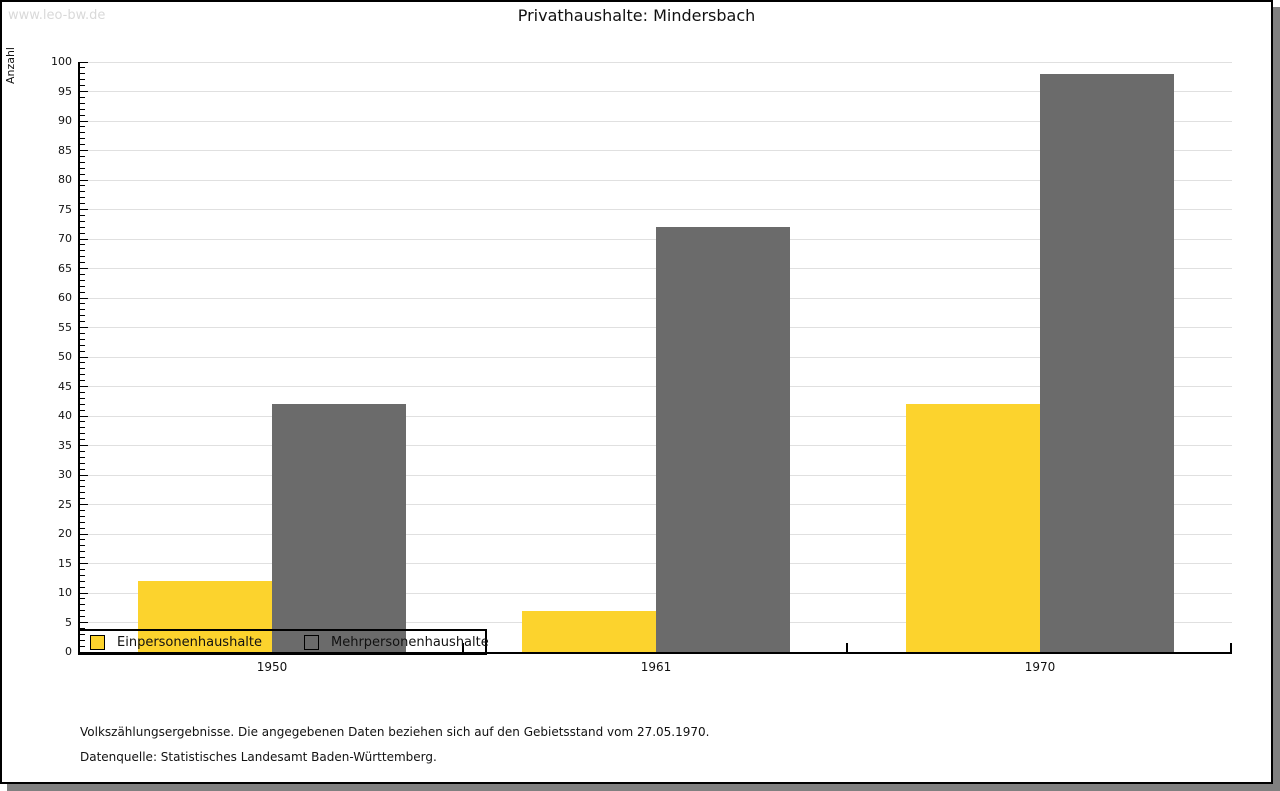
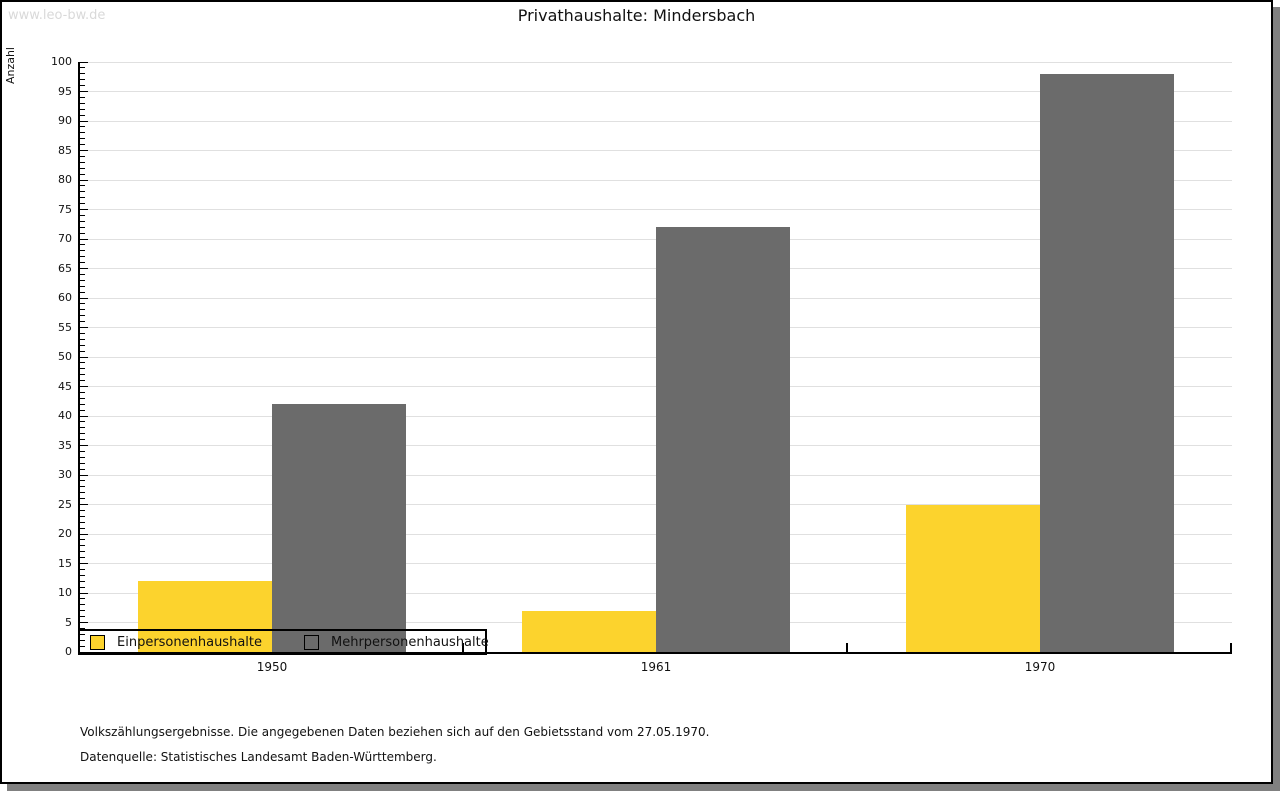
Einpersonenhaushalte/1970: 42 -> 25
